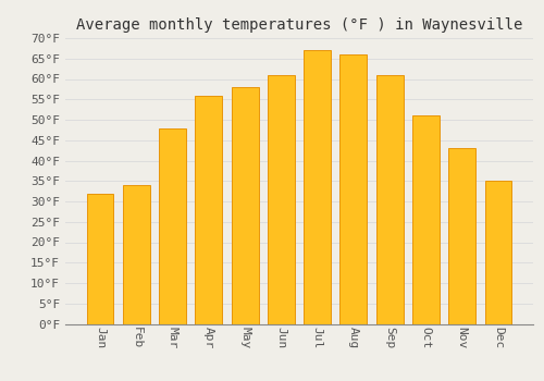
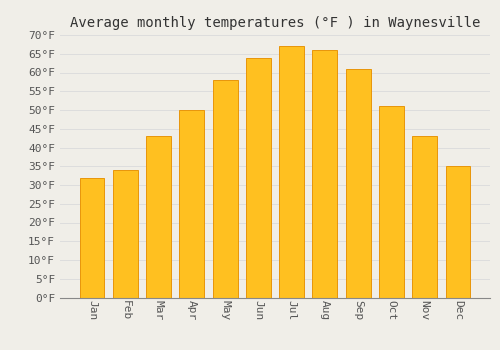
Mar: 48°F -> 43°F
Apr: 56°F -> 50°F
Jun: 61°F -> 64°F
